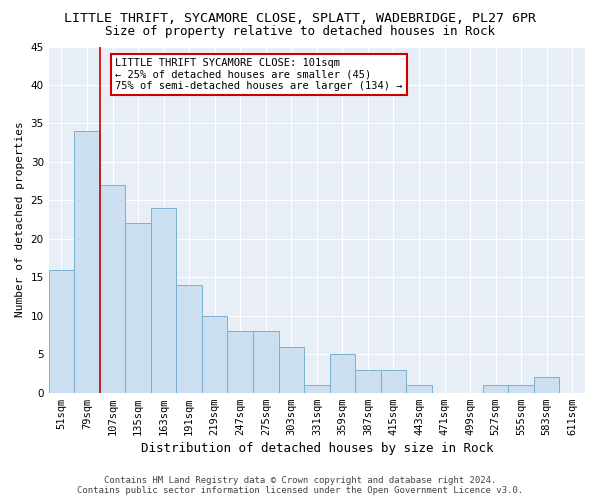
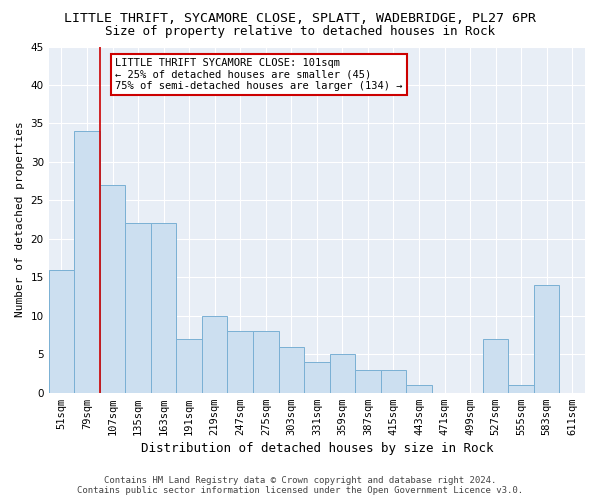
163sqm: 24 -> 22
191sqm: 14 -> 7
331sqm: 1 -> 4
527sqm: 1 -> 7
583sqm: 2 -> 14
